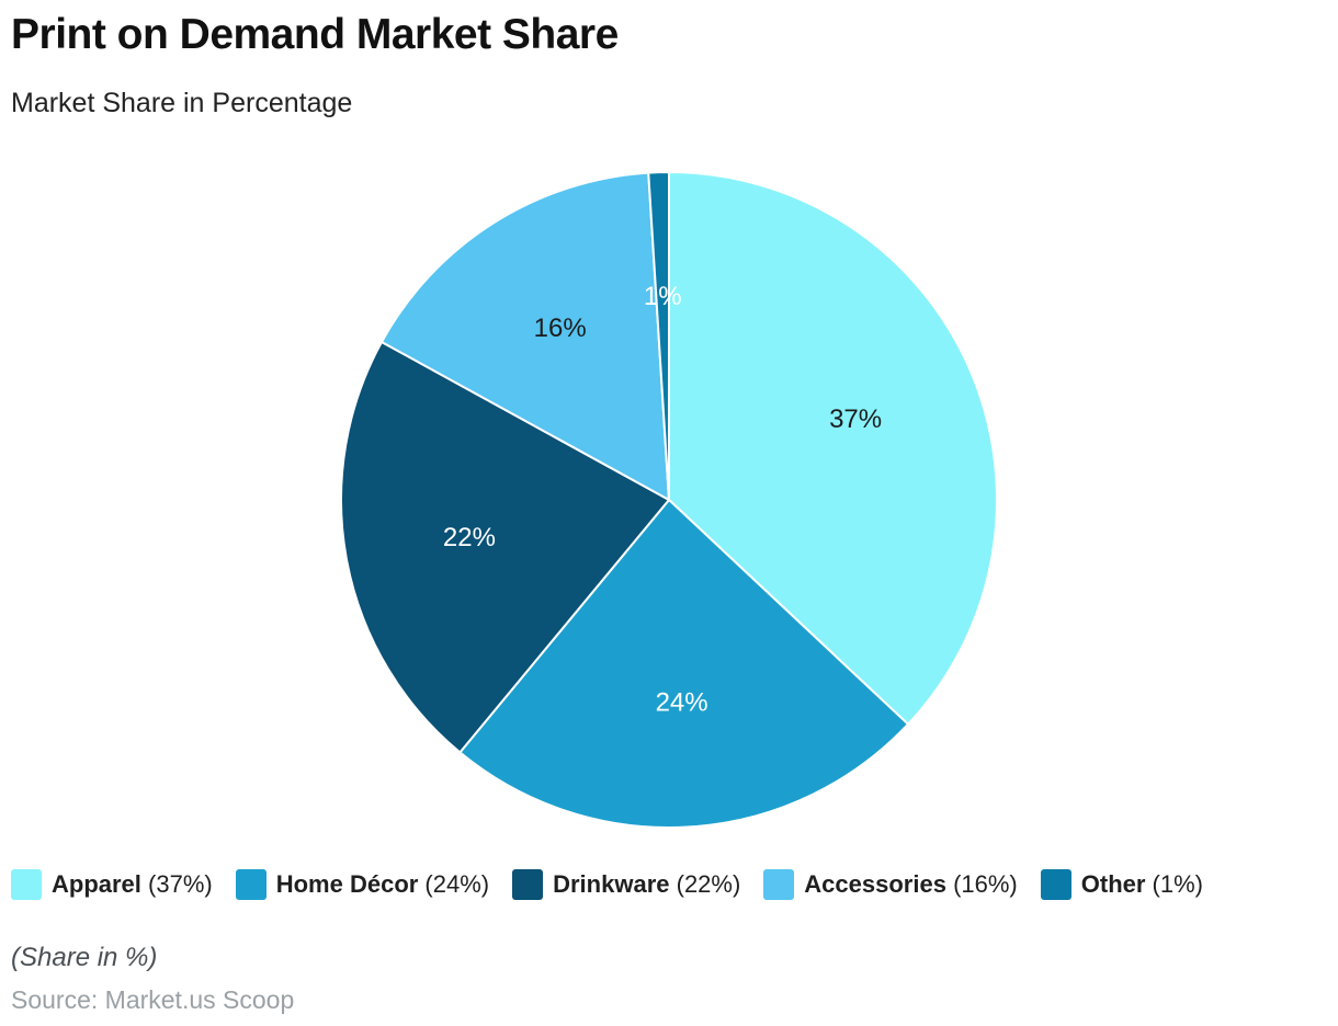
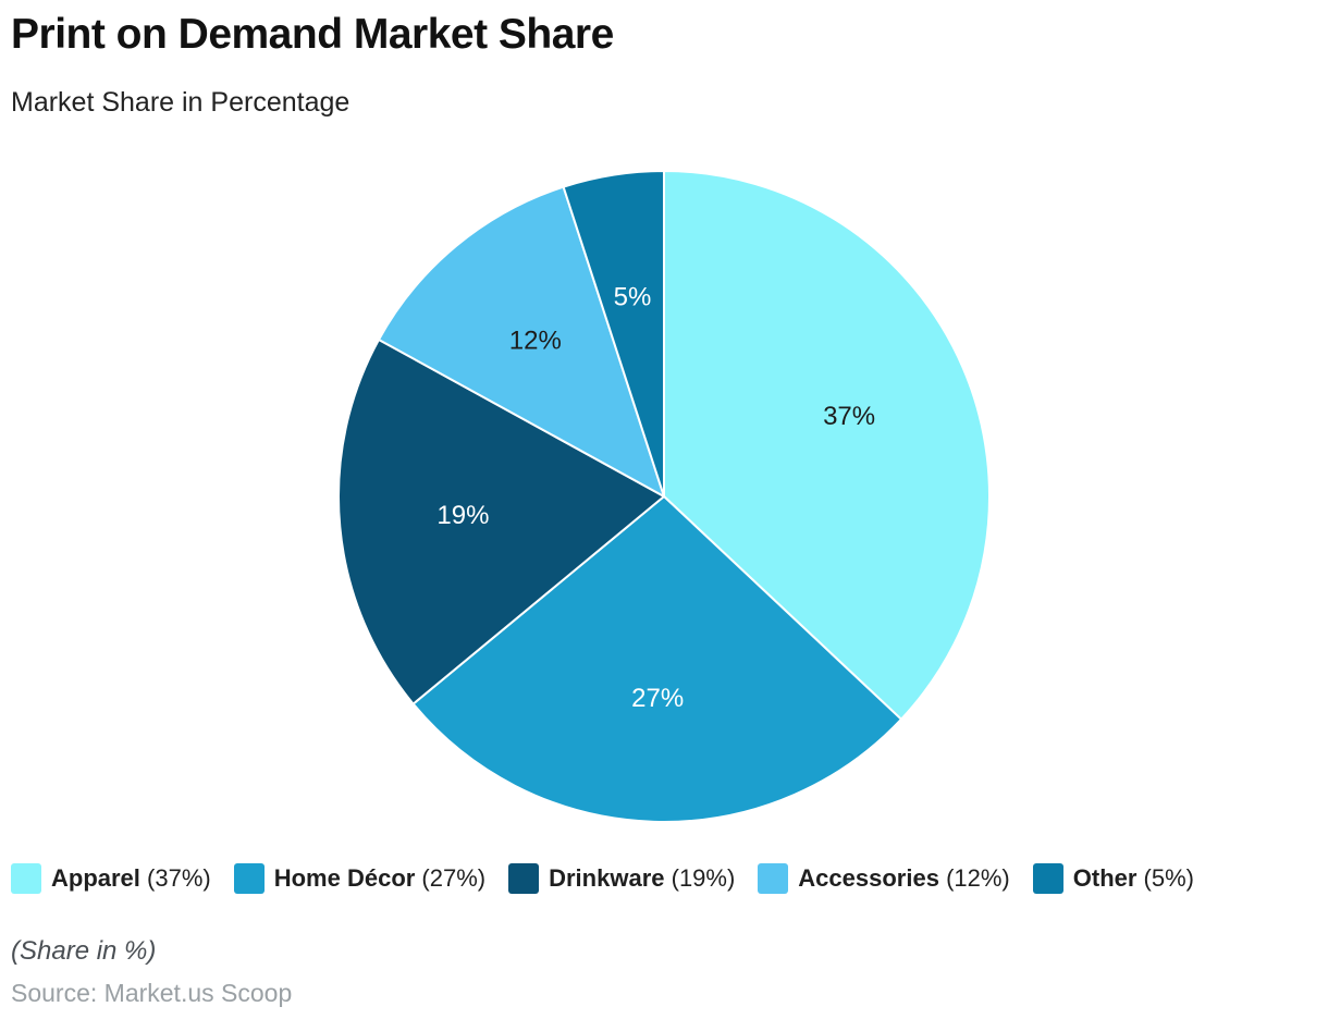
Home Décor: 24% -> 27%
Drinkware: 22% -> 19%
Accessories: 16% -> 12%
Other: 1% -> 5%
